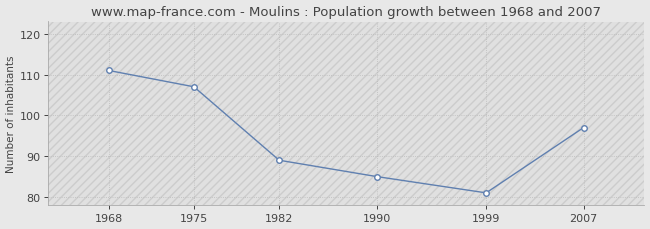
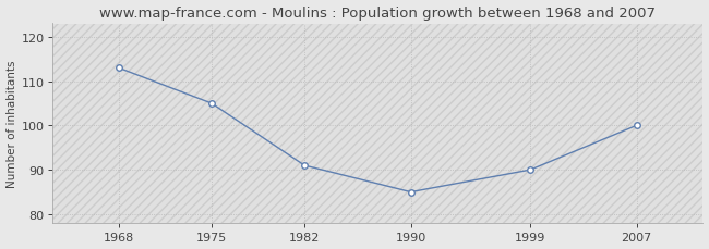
1968: 111 -> 113
1975: 107 -> 105
1982: 89 -> 91
1999: 81 -> 90
2007: 97 -> 100
